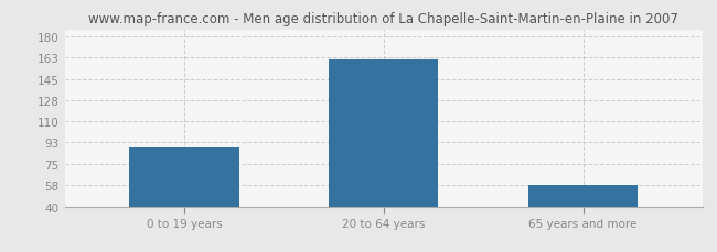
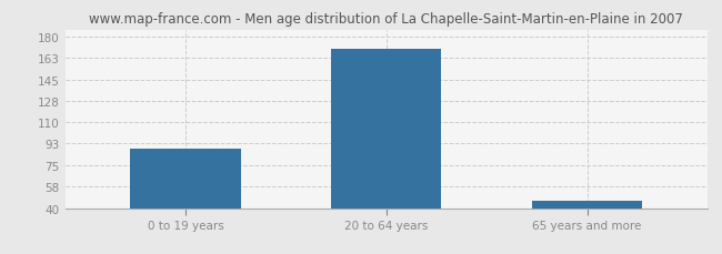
20 to 64 years: 161 -> 170
65 years and more: 58 -> 46
